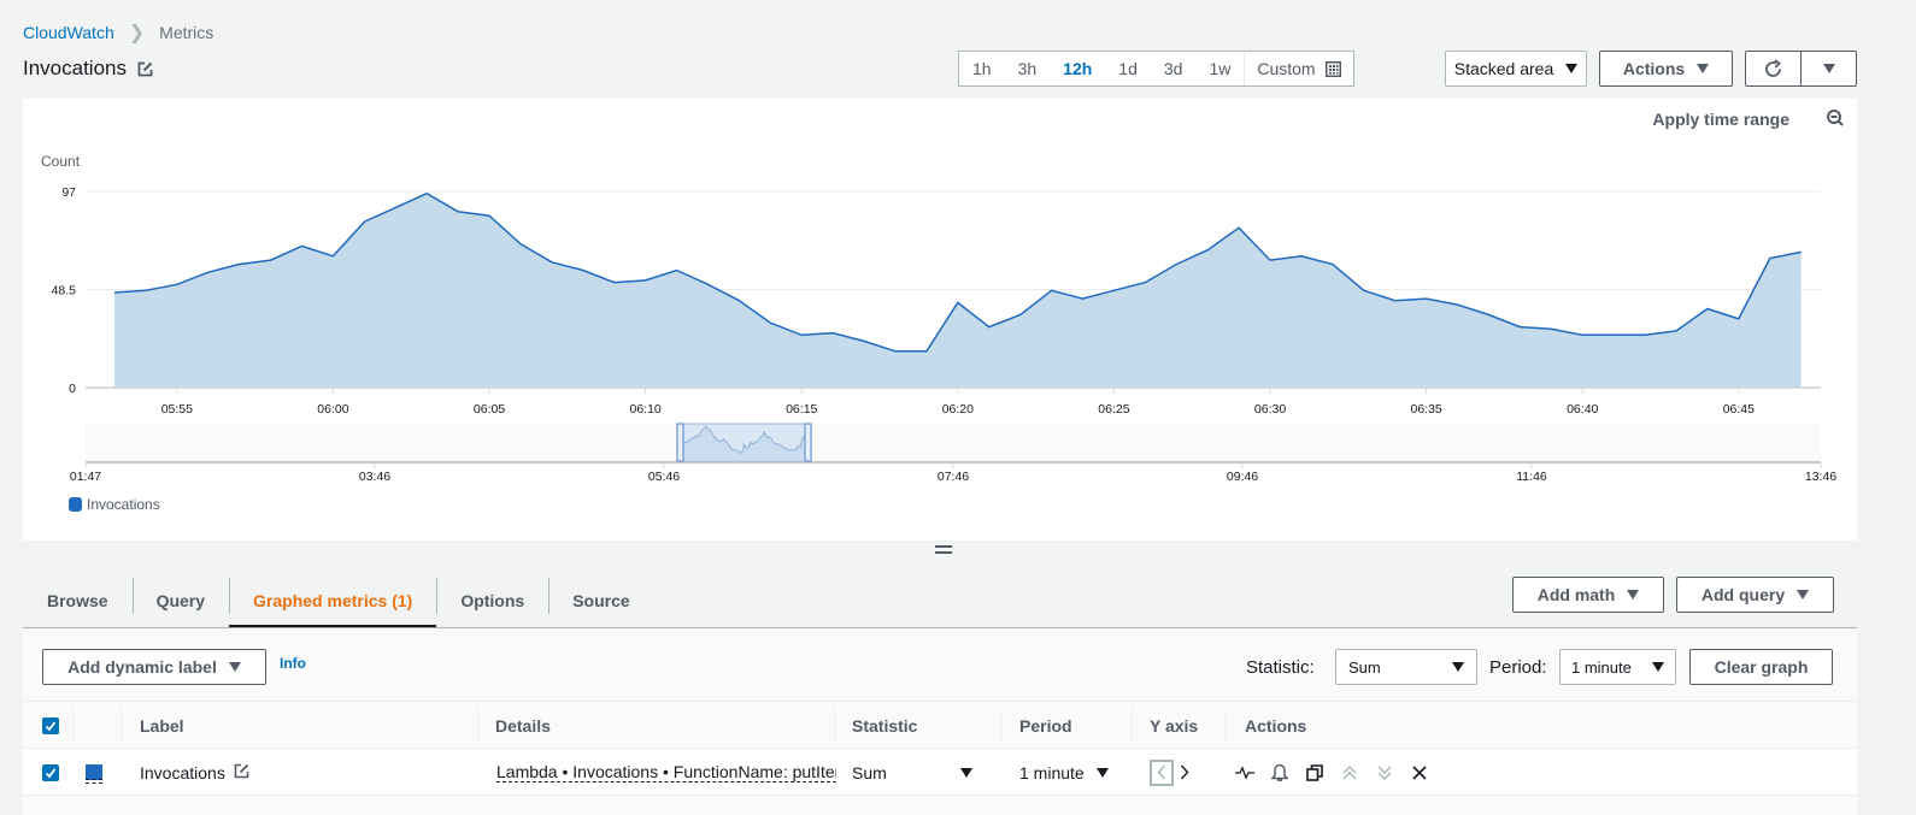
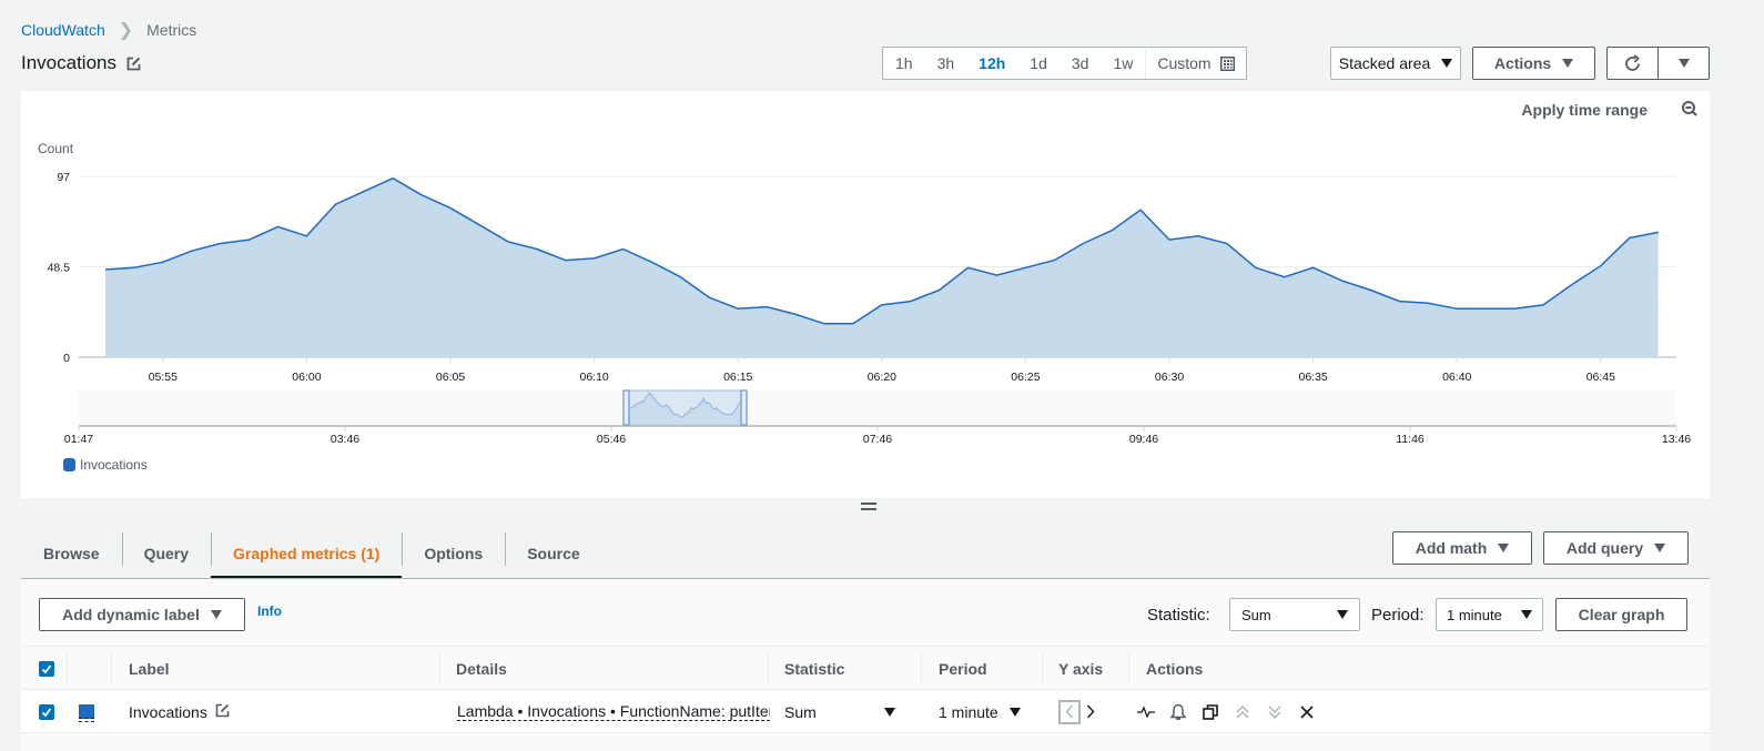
06:05: 85 -> 80
06:20: 42 -> 28
06:35: 44 -> 48
06:45: 34 -> 49
